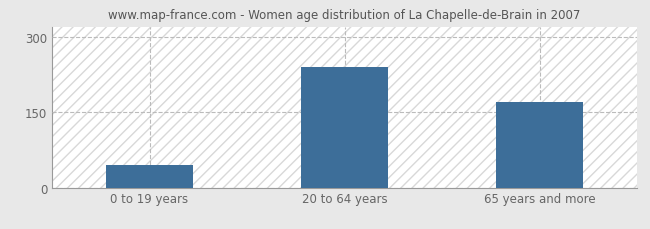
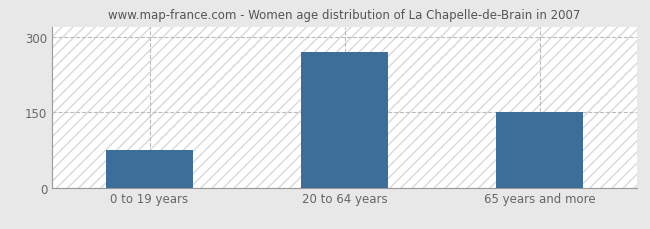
0 to 19 years: 44 -> 75
20 to 64 years: 240 -> 270
65 years and more: 170 -> 150
